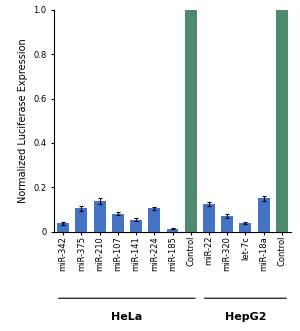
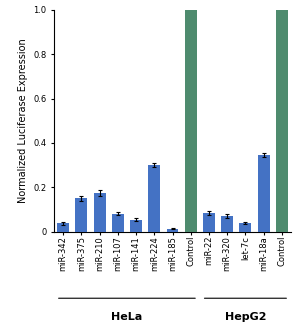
miR-375: 0.105 -> 0.150
miR-210: 0.138 -> 0.175
miR-224: 0.105 -> 0.300
miR-22: 0.125 -> 0.085
miR-18a: 0.150 -> 0.345
